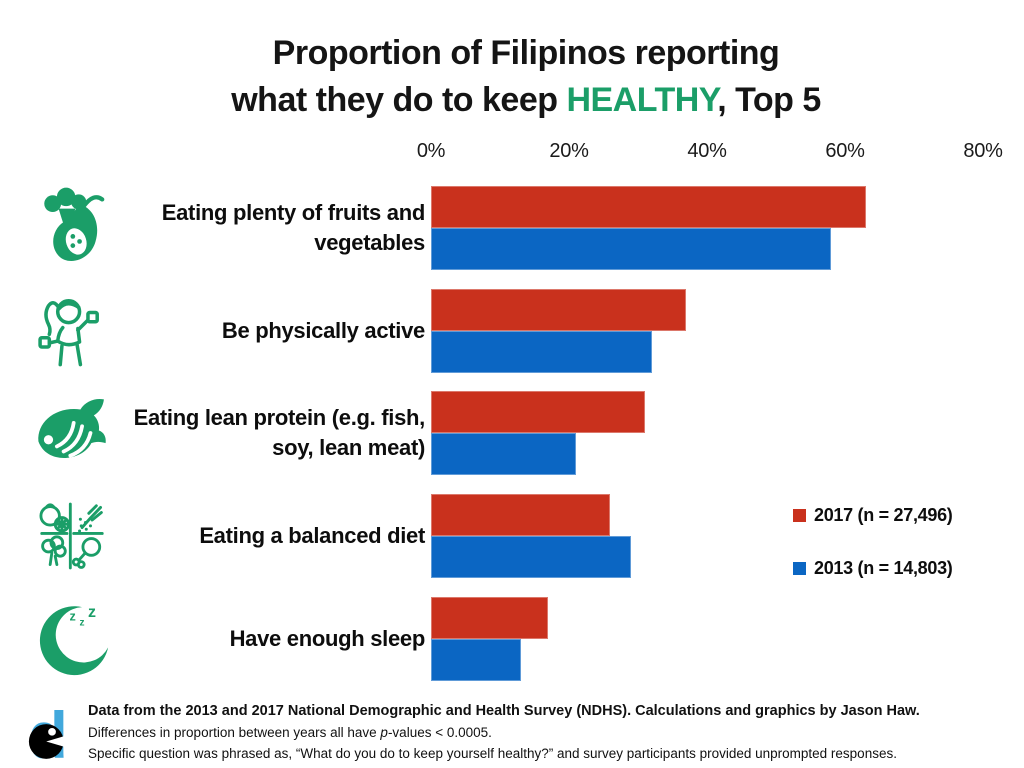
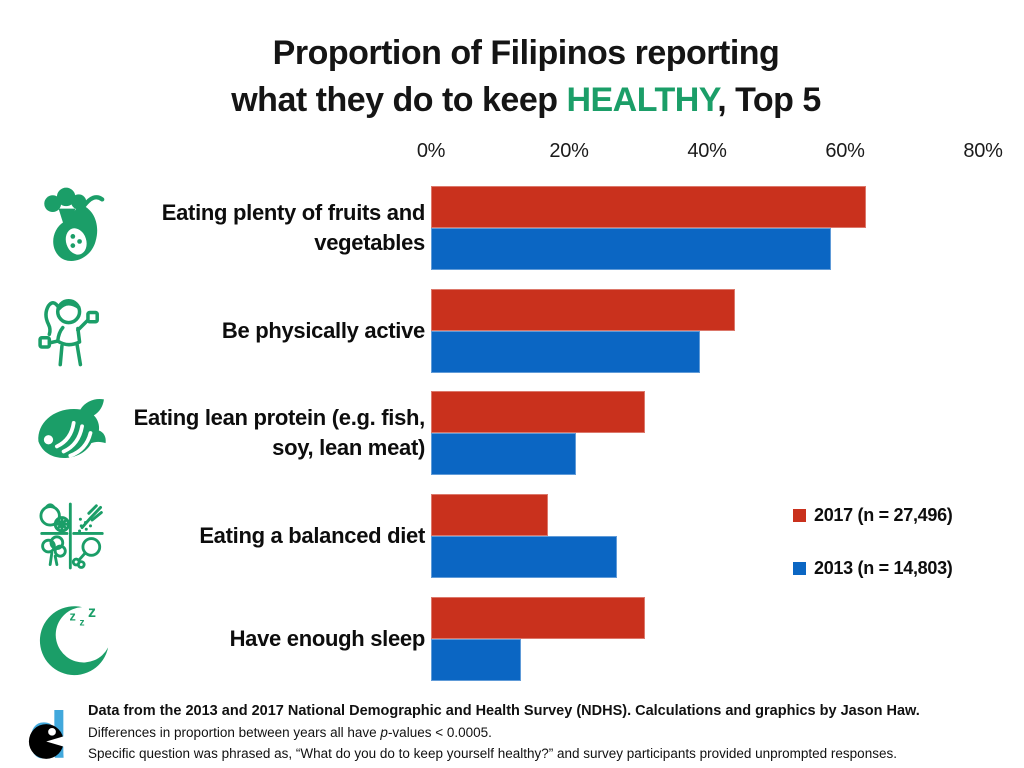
2017 (n = 27,496)/Be physically active: 37% -> 44%
2013 (n = 14,803)/Be physically active: 32% -> 39%
2017 (n = 27,496)/Eating a balanced diet: 26% -> 17%
2013 (n = 14,803)/Eating a balanced diet: 29% -> 27%
2017 (n = 27,496)/Have enough sleep: 17% -> 31%
